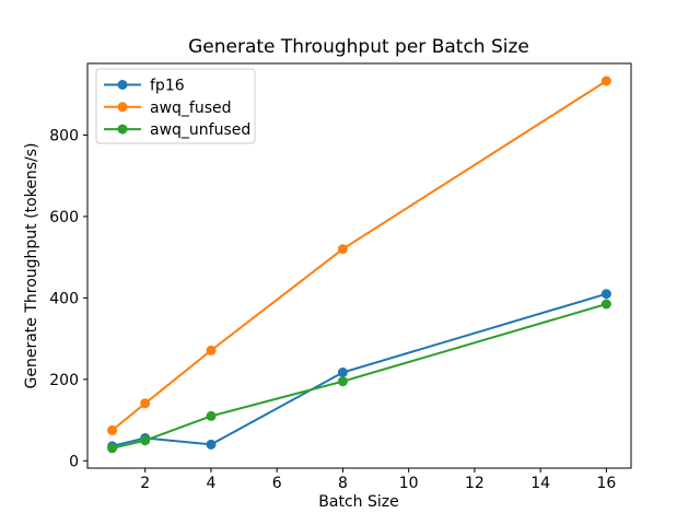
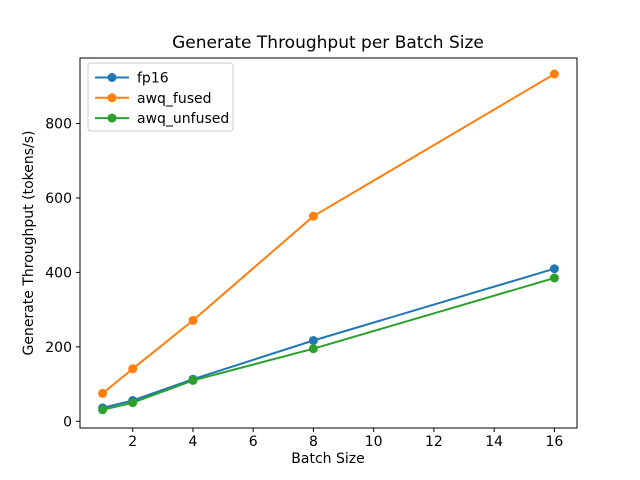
fp16/4: 40 -> 110
awq_fused/8: 520 -> 550
